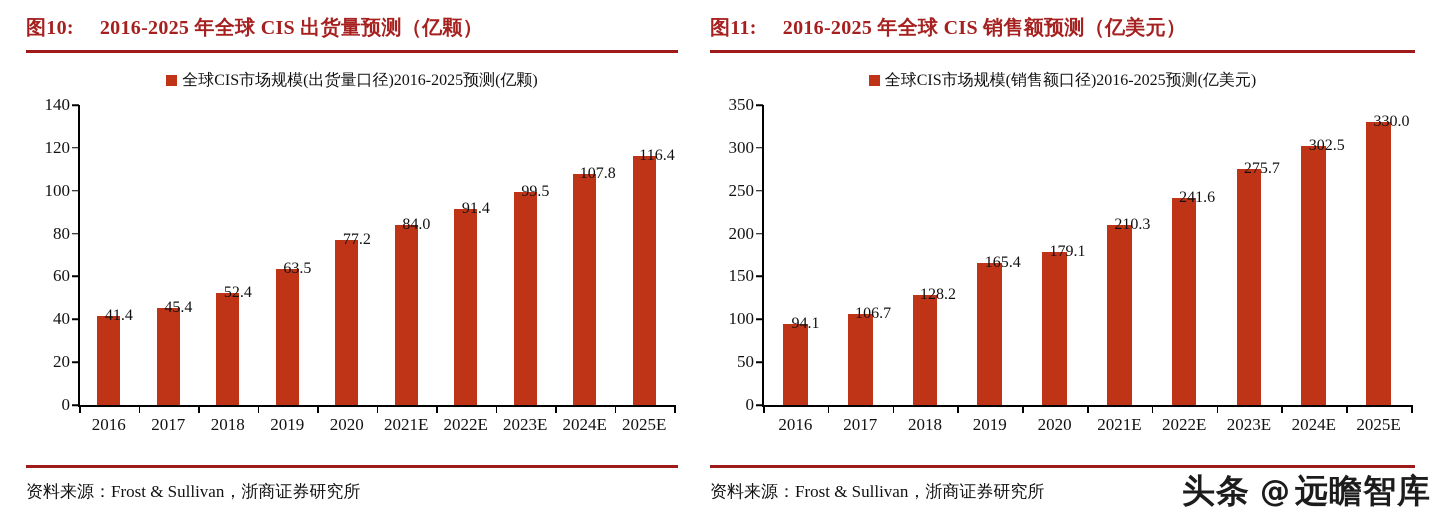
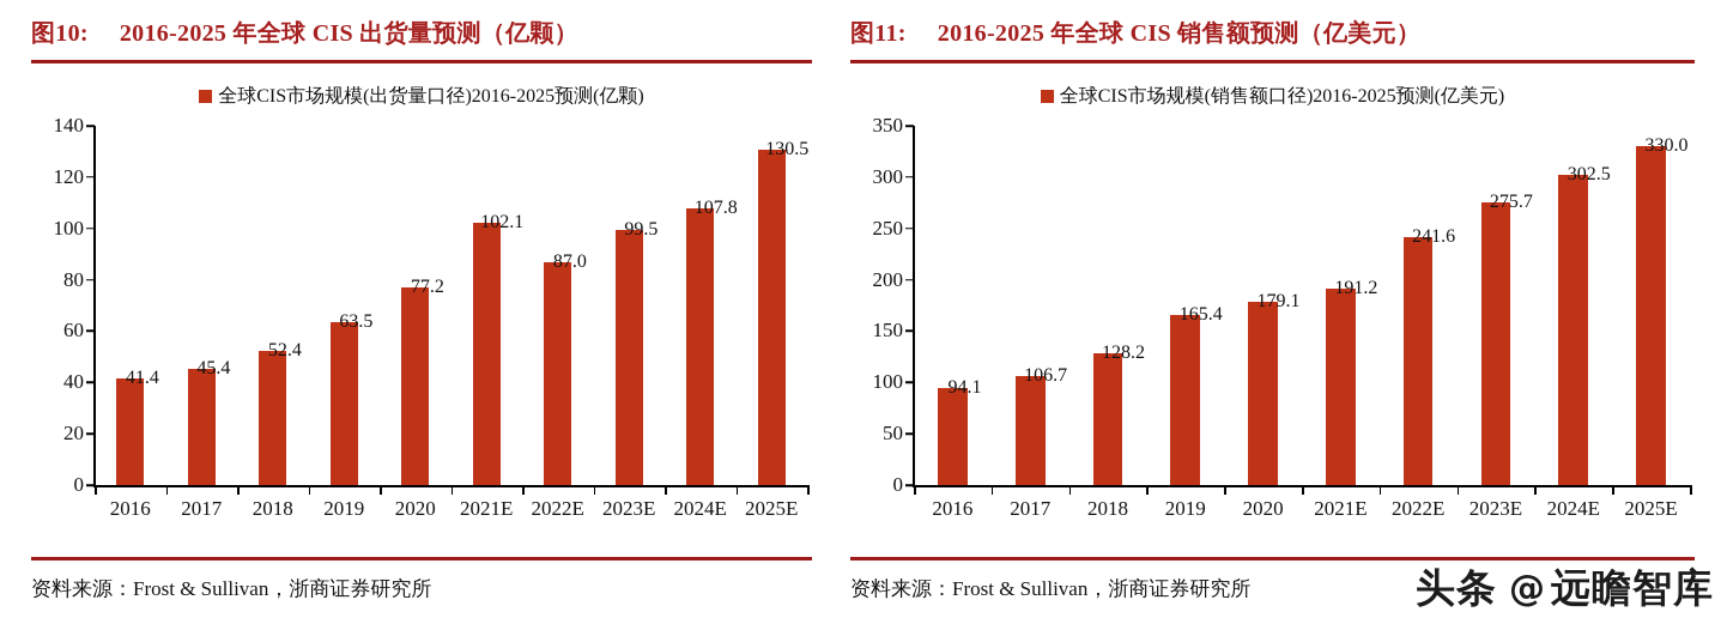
2016-2025 年全球 CIS 出货量预测（亿颗）/2021E: 84.0 -> 102.1
2016-2025 年全球 CIS 出货量预测（亿颗）/2022E: 91.4 -> 87.0
2016-2025 年全球 CIS 出货量预测（亿颗）/2025E: 116.4 -> 130.5
2016-2025 年全球 CIS 销售额预测（亿美元）/2021E: 210.3 -> 191.2
